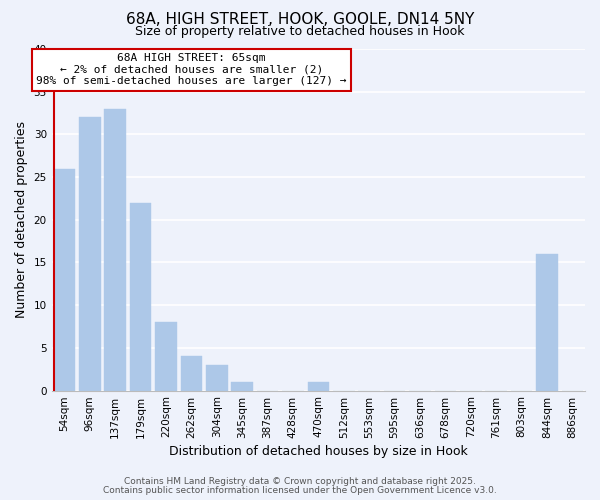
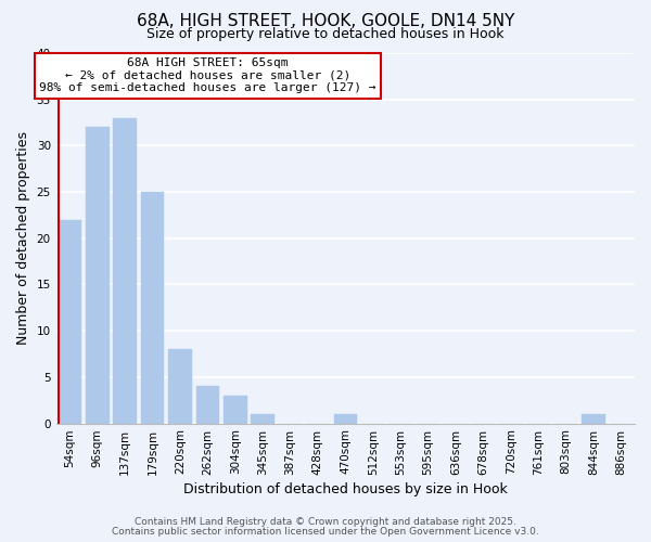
54sqm: 26 -> 22
179sqm: 22 -> 25
844sqm: 16 -> 1
